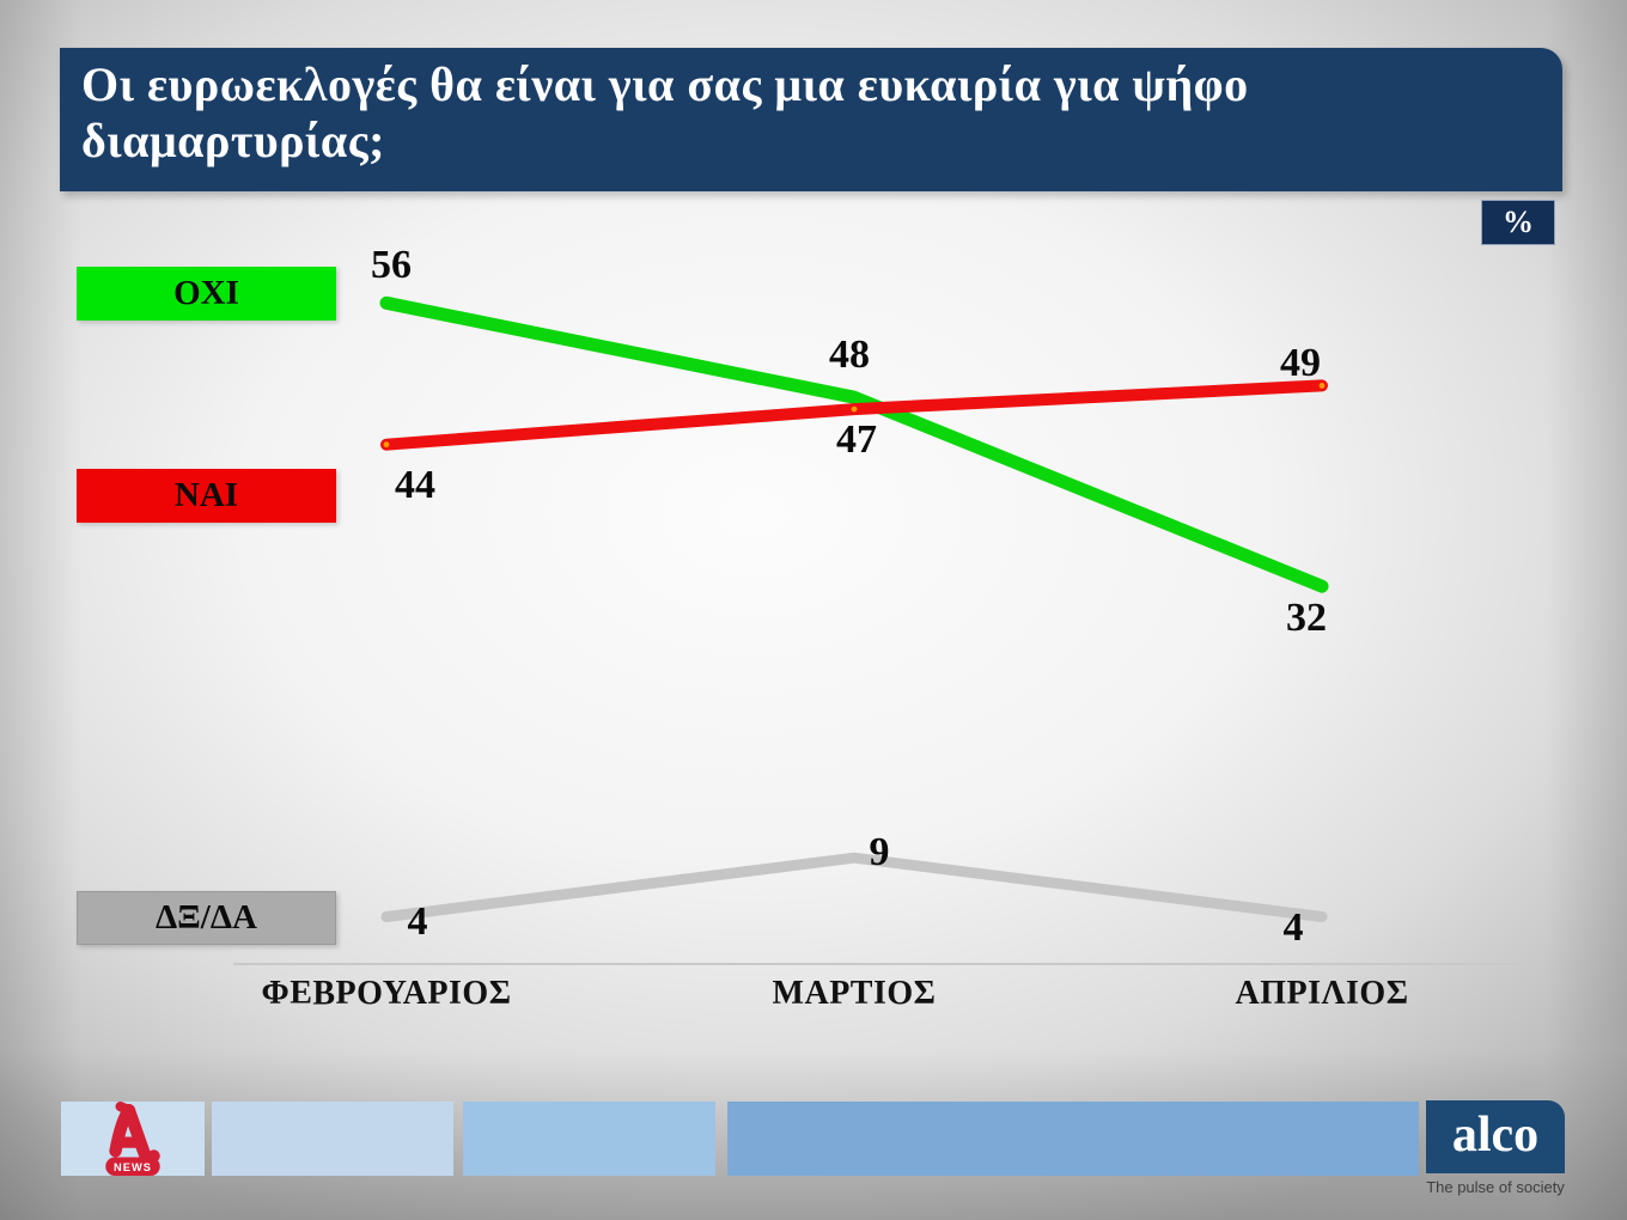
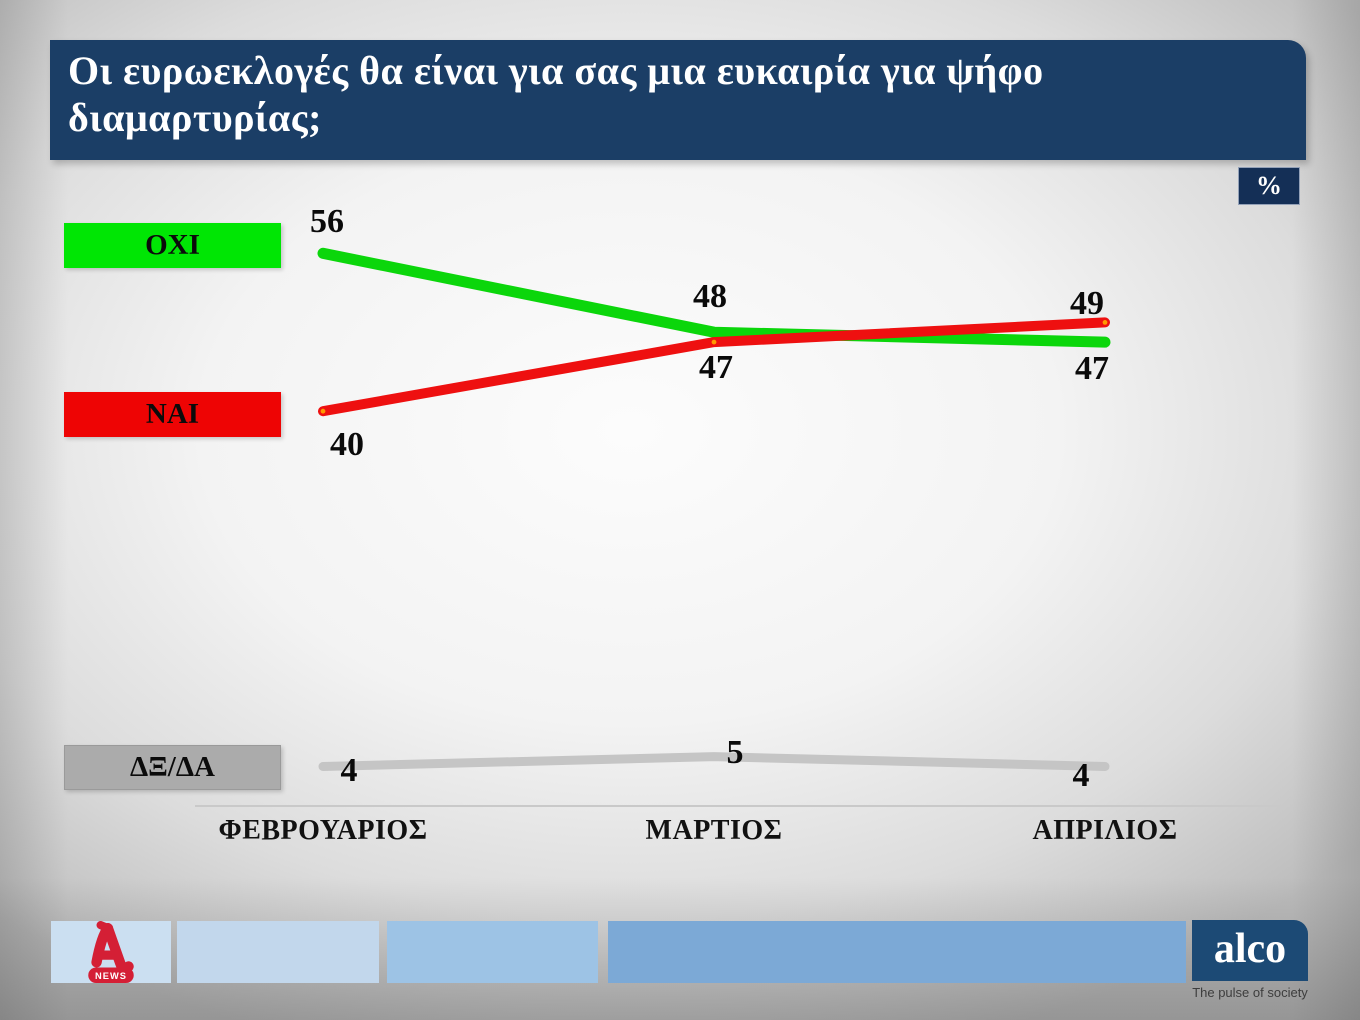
ΝΑΙ/ΦΕΒΡΟΥΑΡΙΟΣ: 44 -> 40
ΔΞ/ΔΑ/ΜΑΡΤΙΟΣ: 9 -> 5
ΟΧΙ/ΑΠΡΙΛΙΟΣ: 32 -> 47
